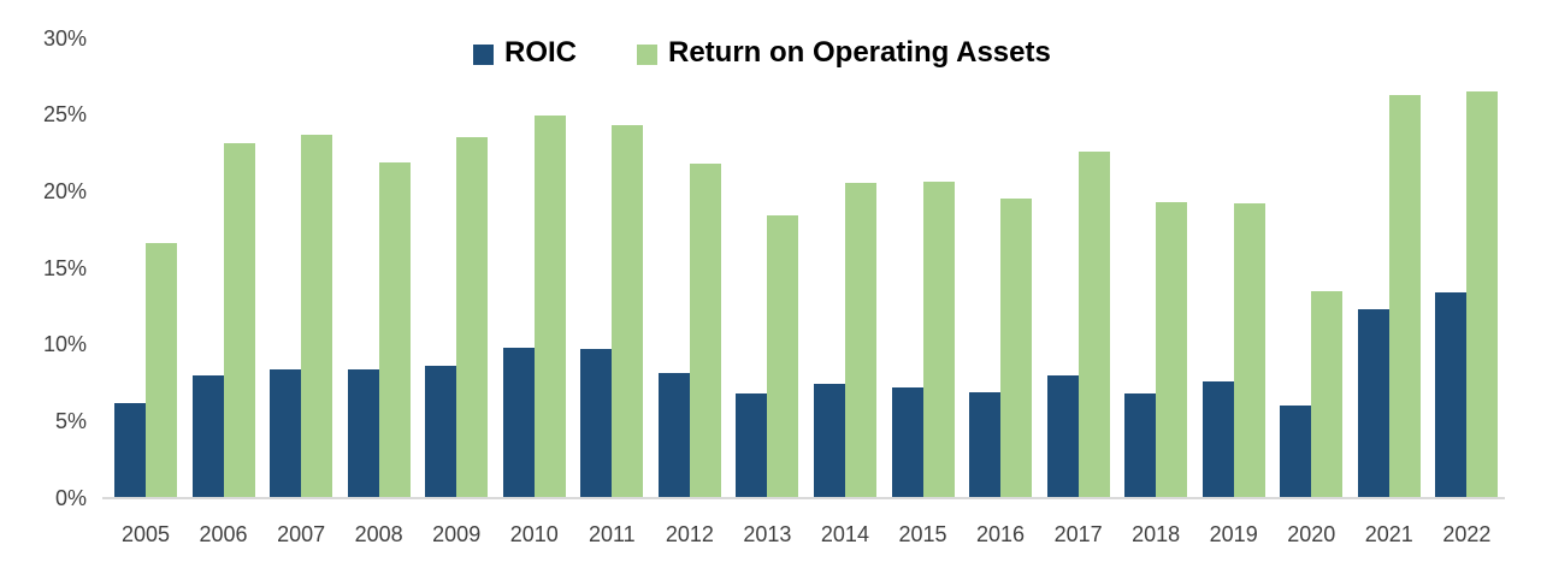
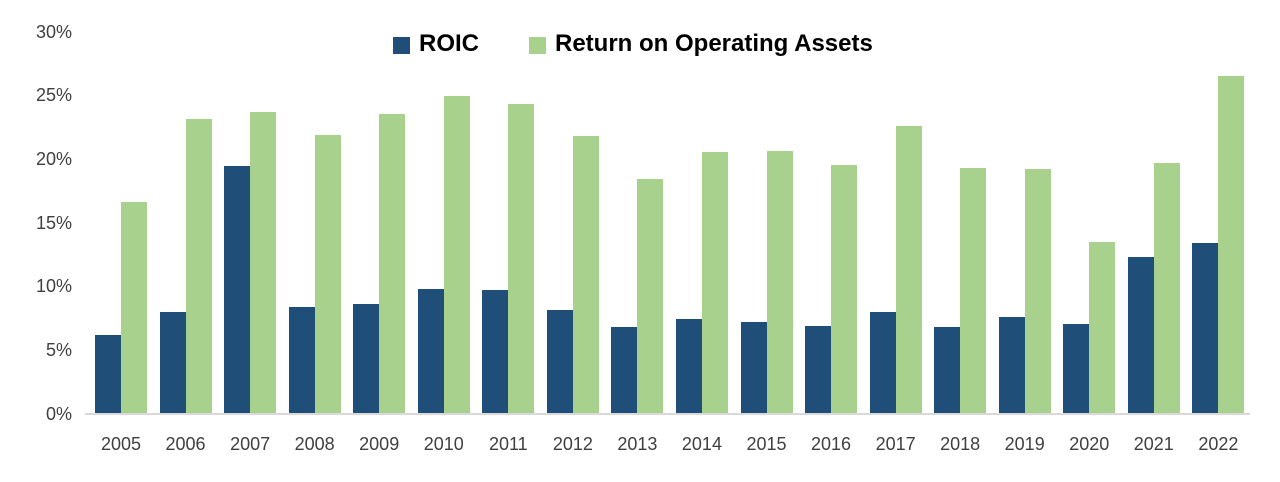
ROIC/2007: 8.4% -> 19.4%
ROIC/2020: 6.0% -> 7.0%
Return on Operating Assets/2021: 26.3% -> 19.7%
